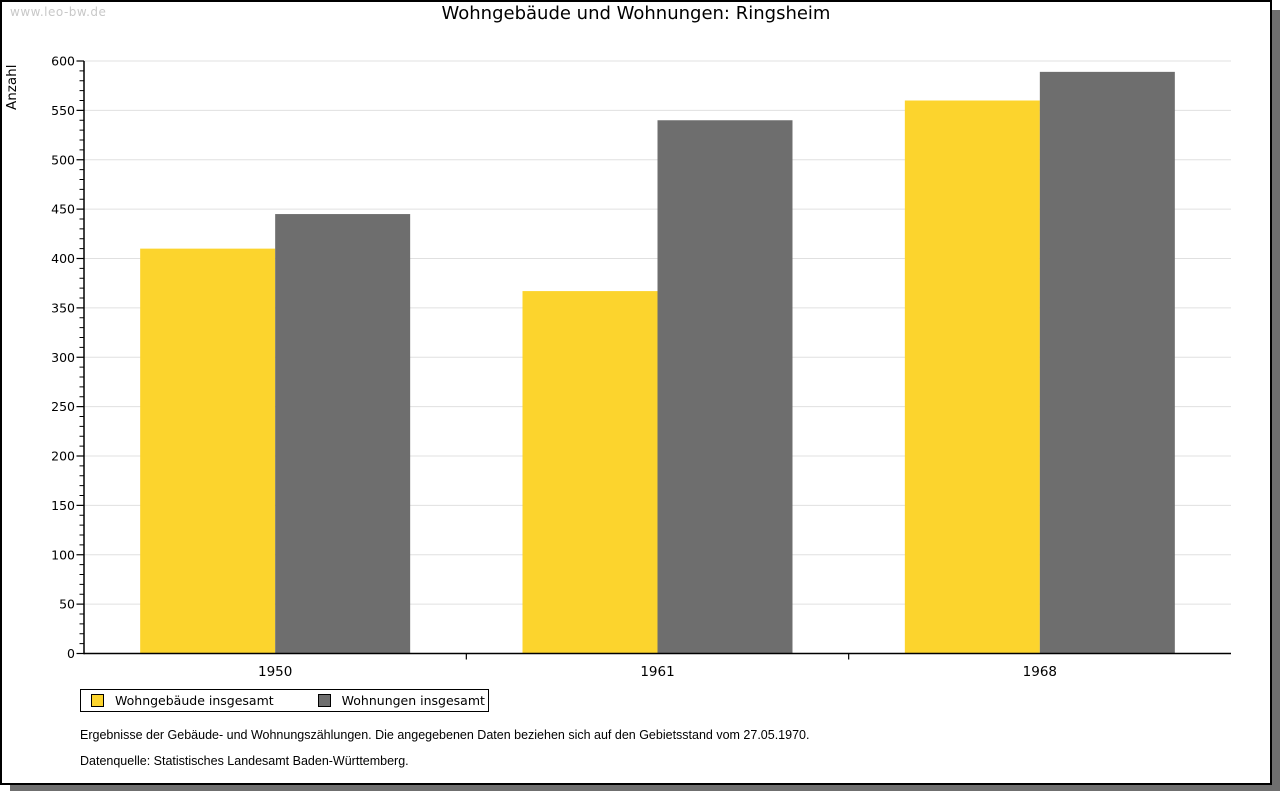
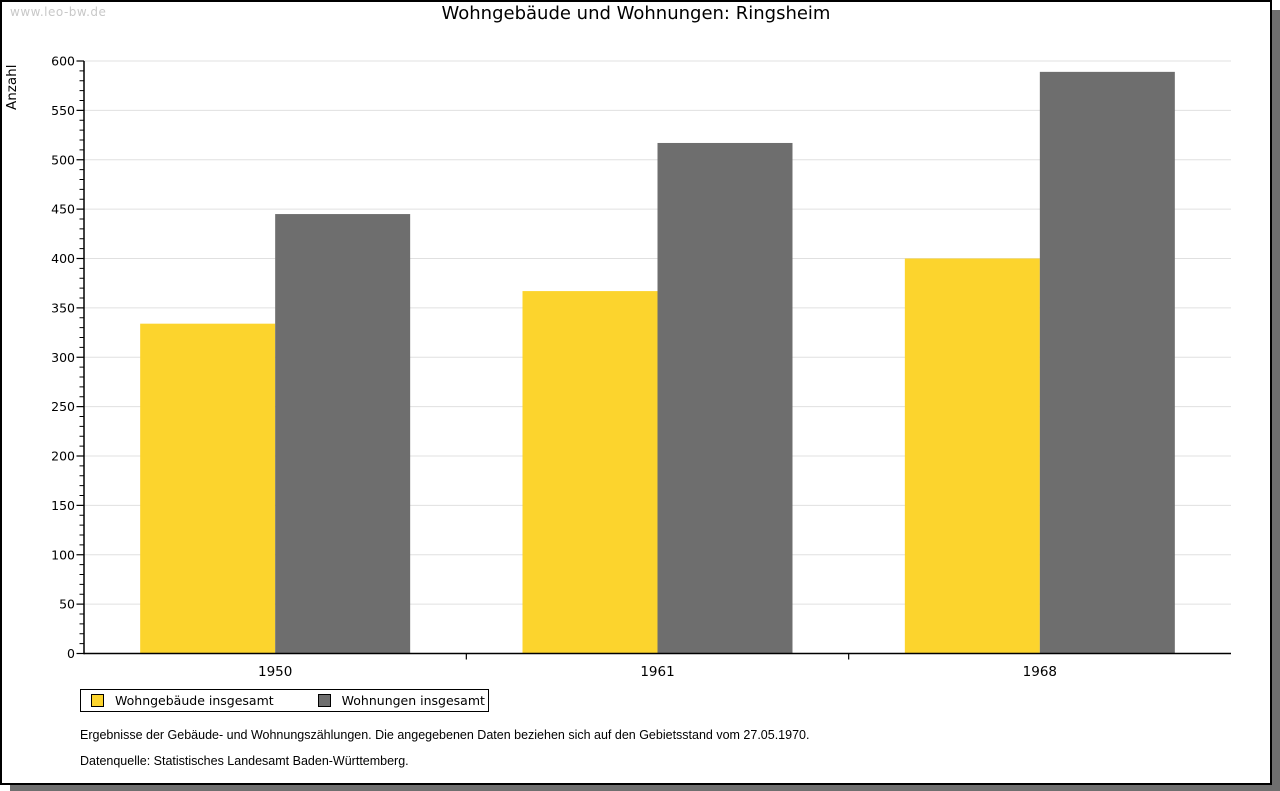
Wohngebäude insgesamt/1950: 410 -> 330
Wohnungen insgesamt/1961: 540 -> 520
Wohngebäude insgesamt/1968: 560 -> 400
